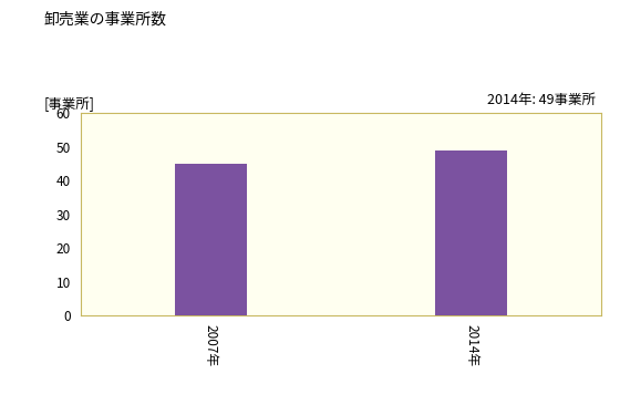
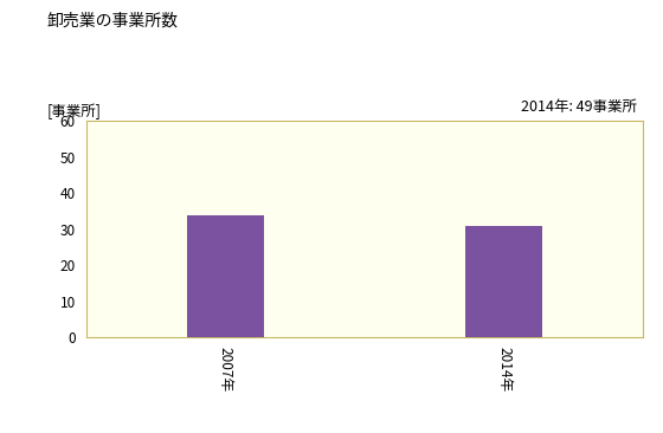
2007年: 45 -> 34
2014年: 49 -> 31
